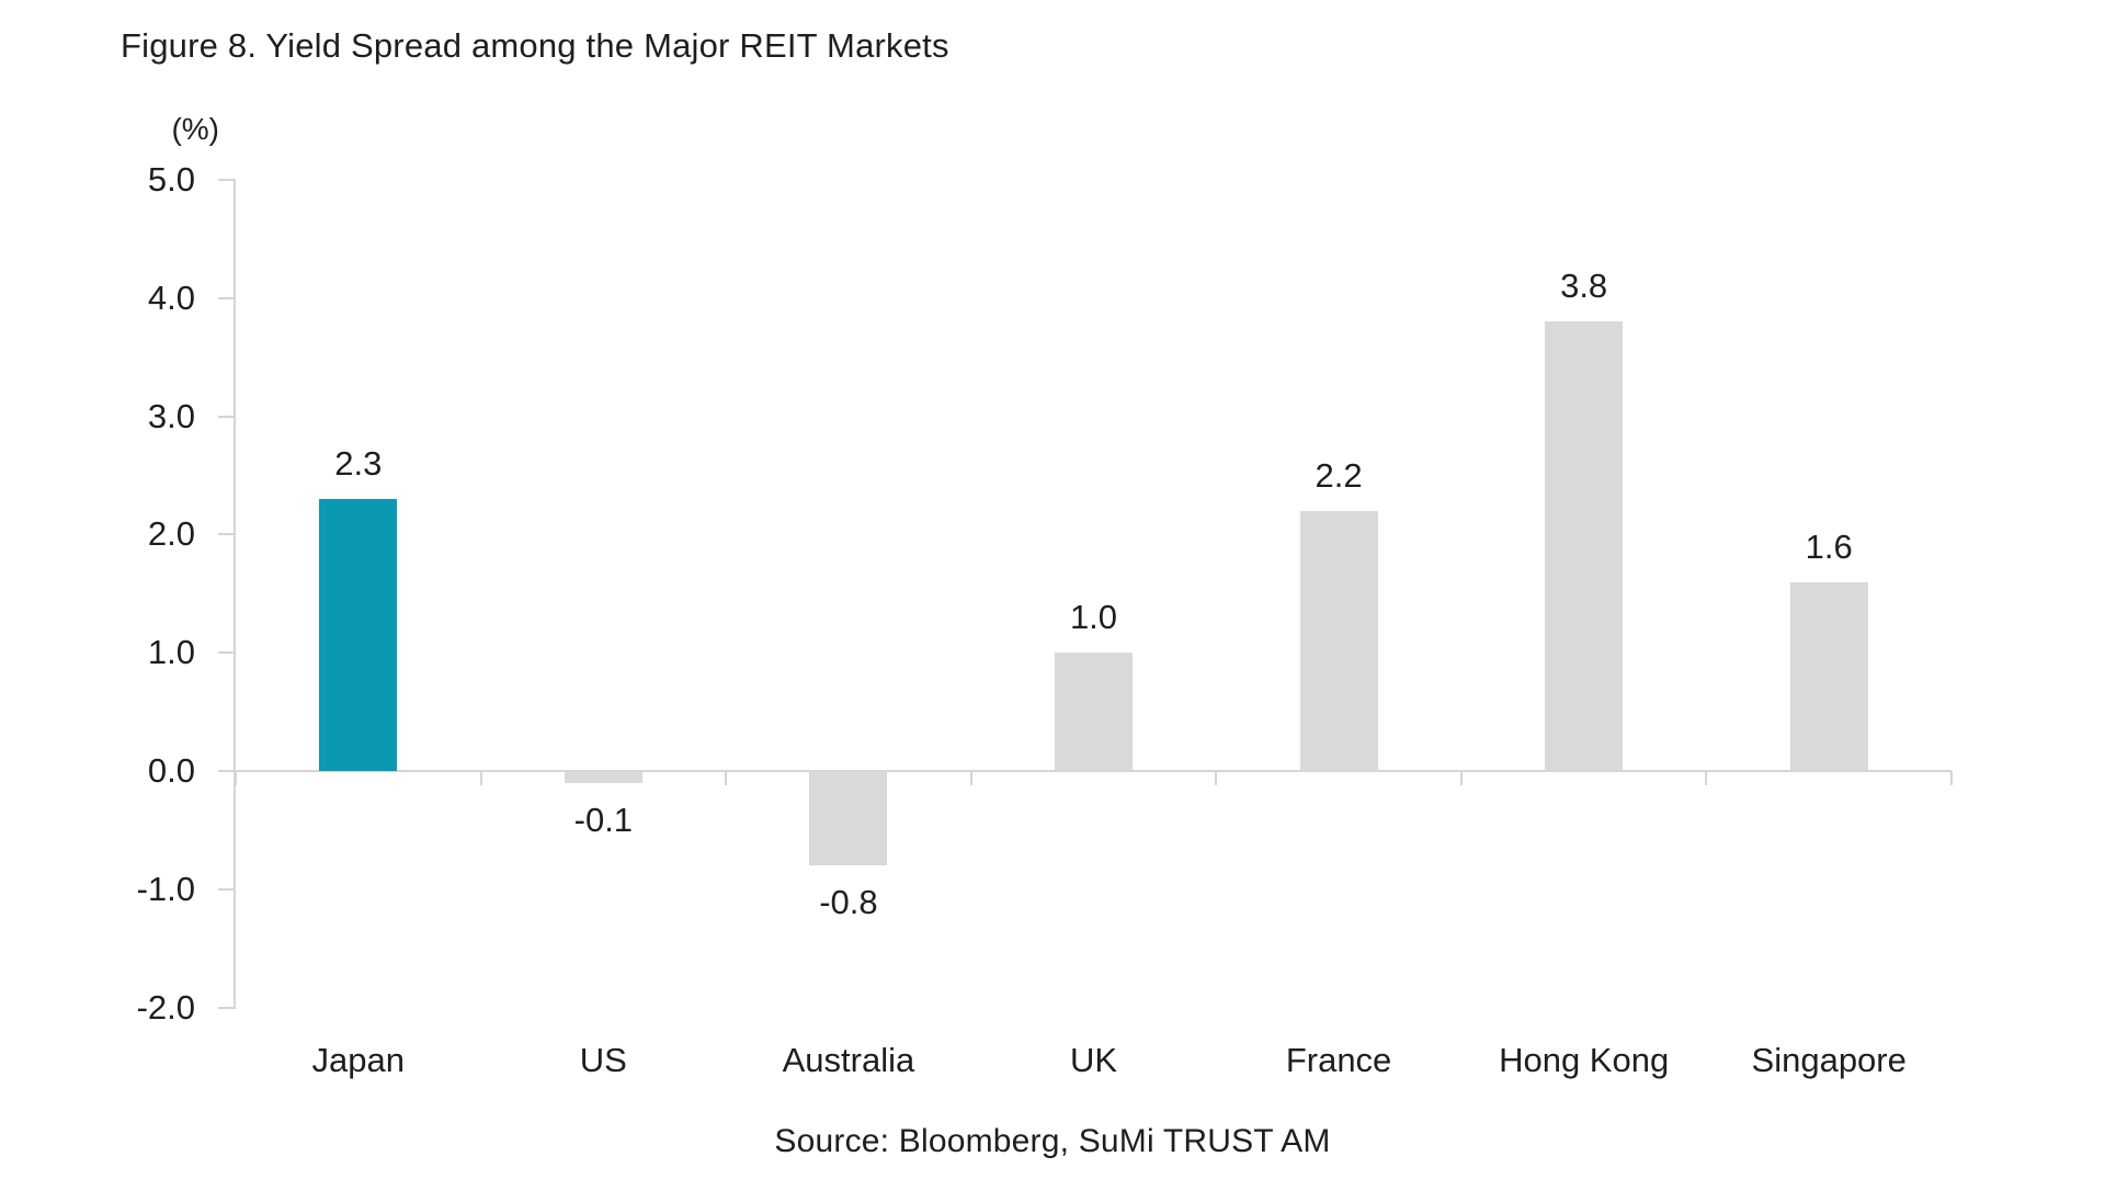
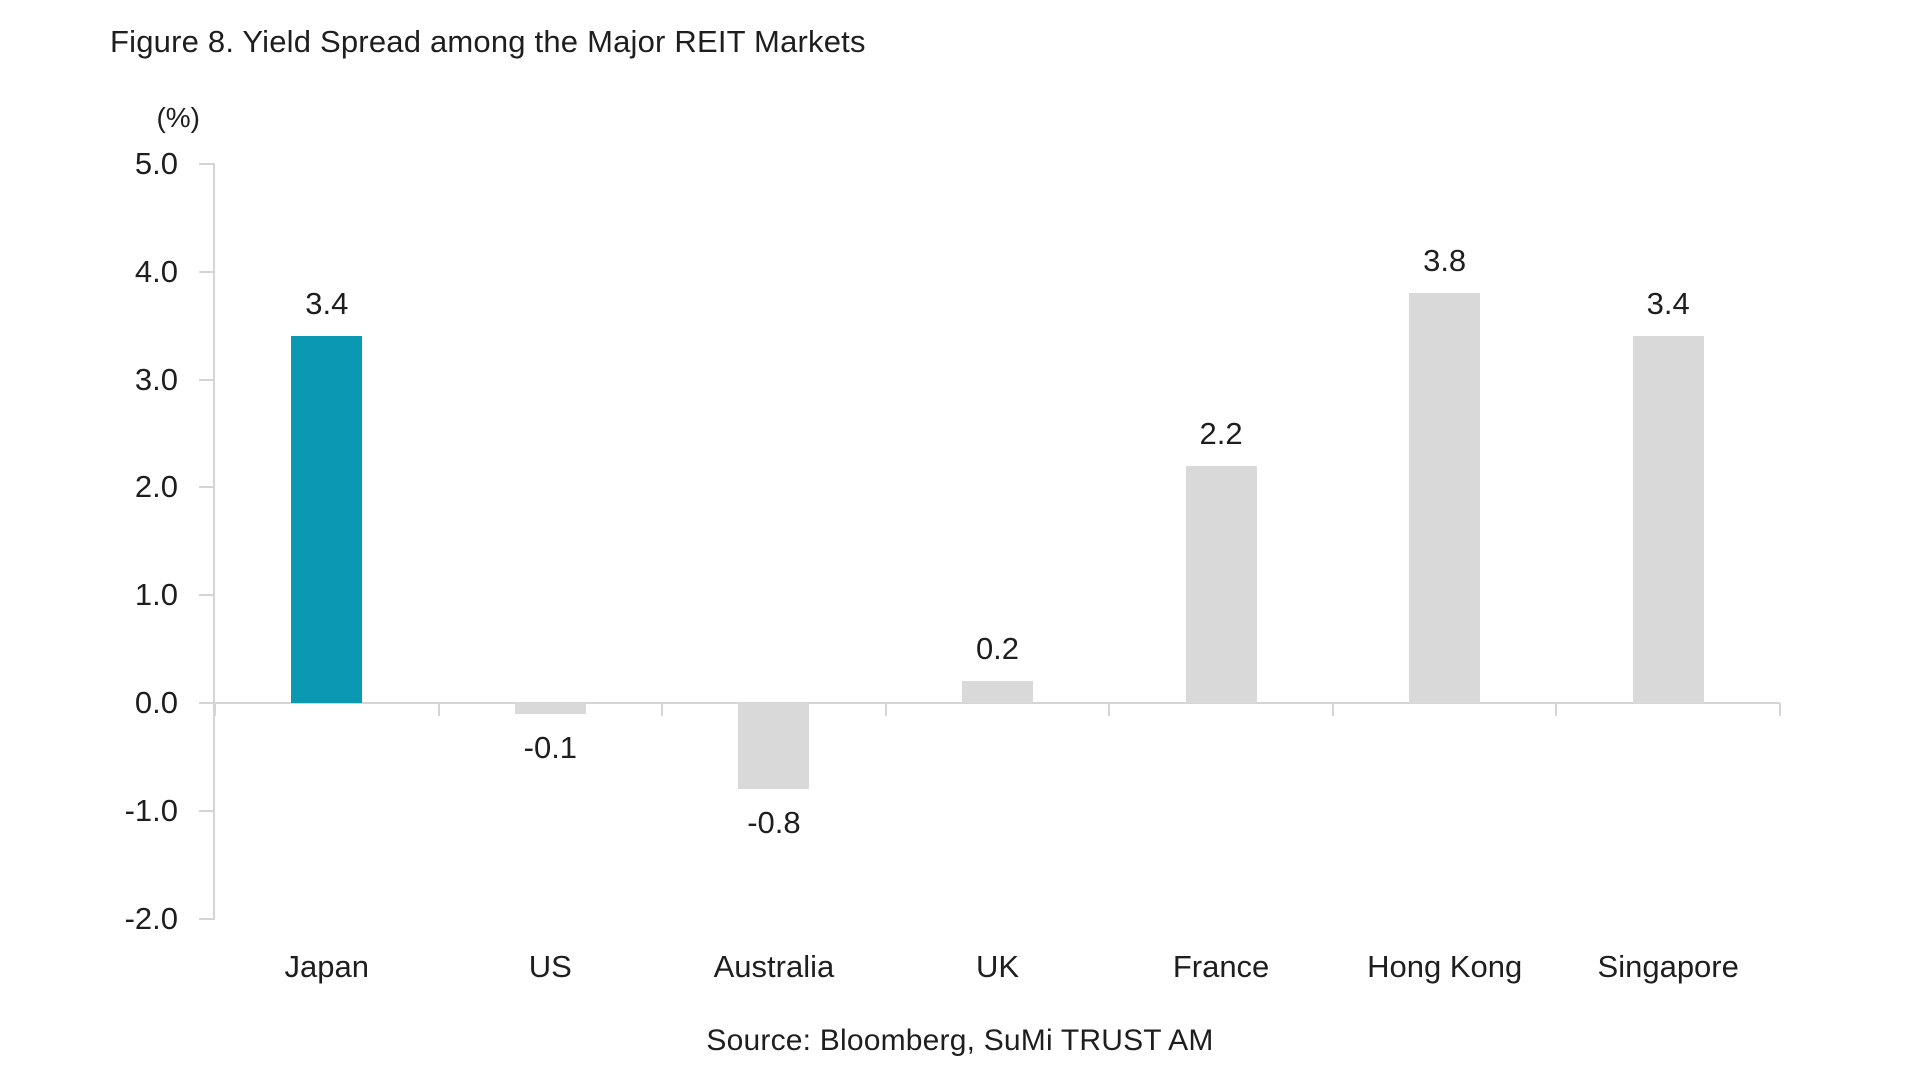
Japan: 2.3 -> 3.4
UK: 1.0 -> 0.2
Singapore: 1.6 -> 3.4
